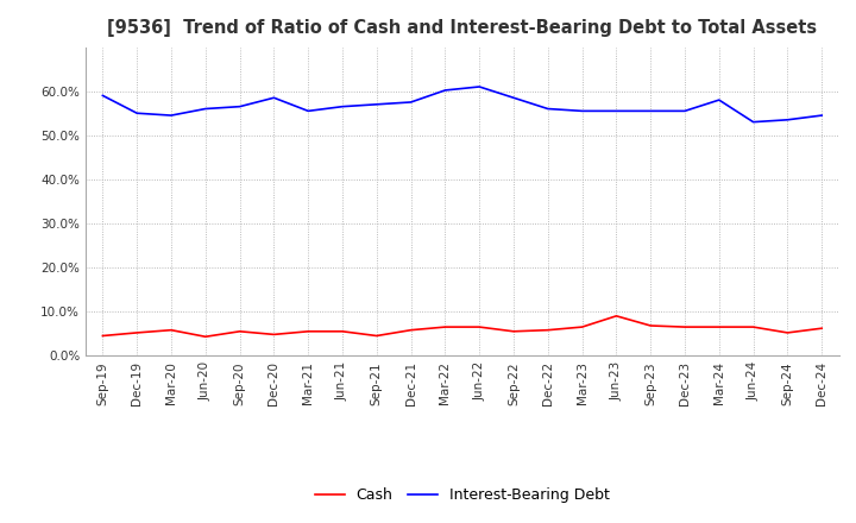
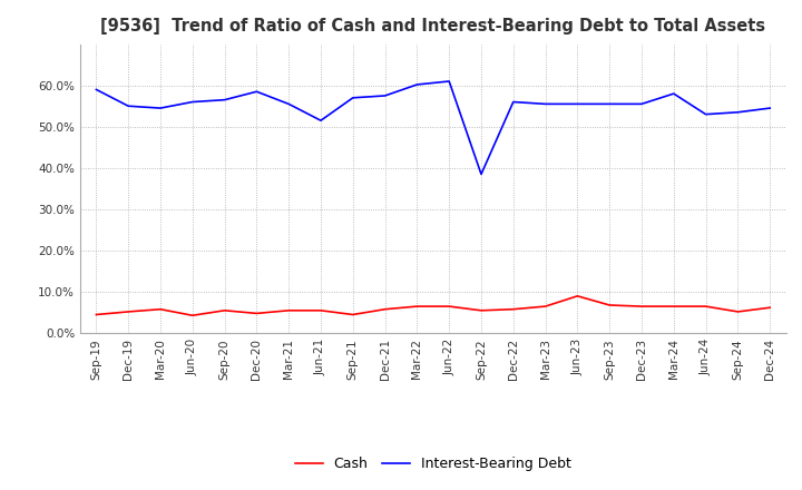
Interest-Bearing Debt/Jun-21: 56.5% -> 51.5%
Interest-Bearing Debt/Sep-22: 58.5% -> 38.5%
